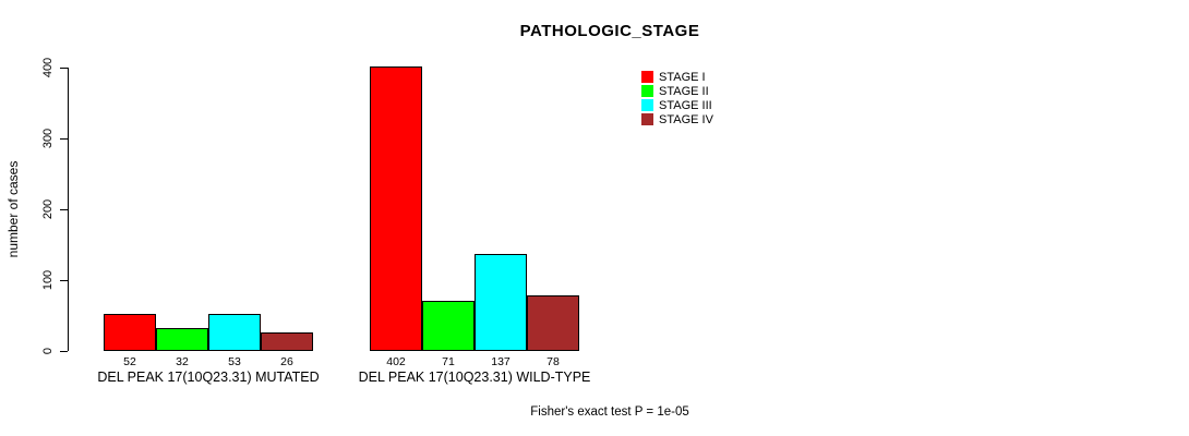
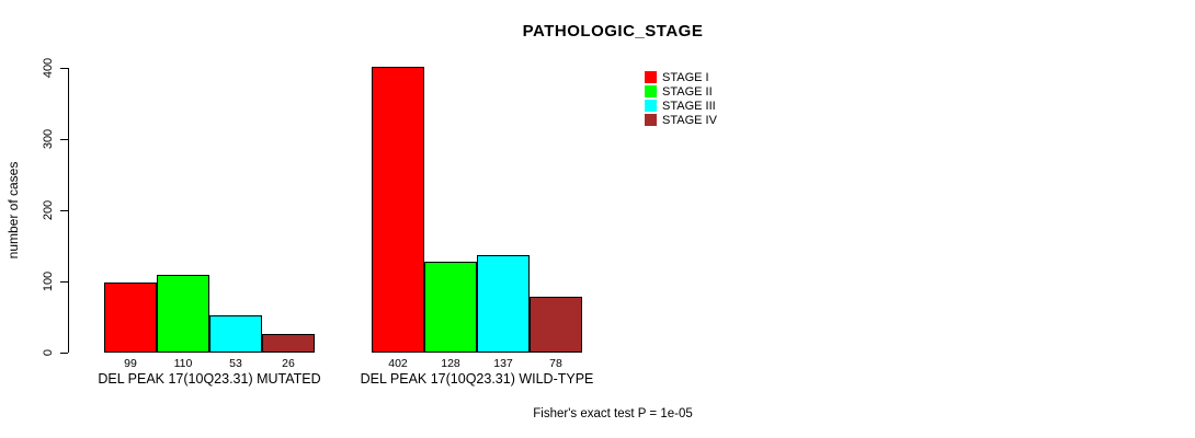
STAGE I/DEL PEAK 17(10Q23.31) MUTATED: 52 -> 99
STAGE II/DEL PEAK 17(10Q23.31) MUTATED: 32 -> 110
STAGE II/DEL PEAK 17(10Q23.31) WILD-TYPE: 71 -> 128
